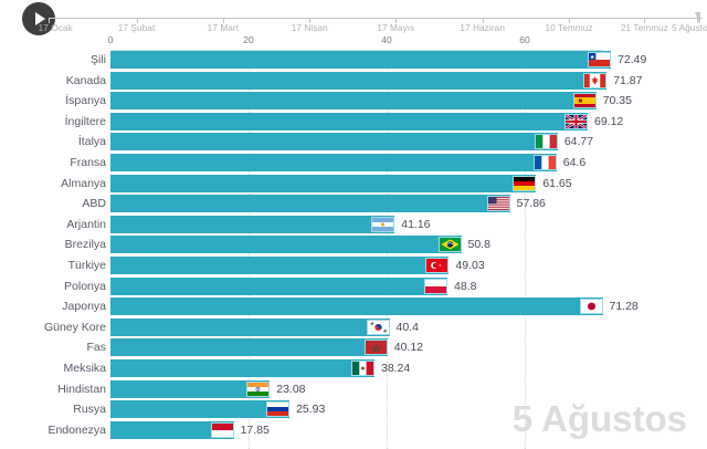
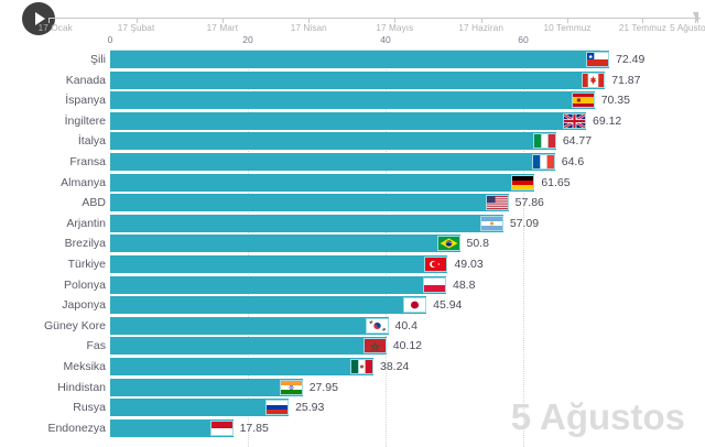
Arjantin: 41.16 -> 57.09
Japonya: 71.28 -> 45.94
Hindistan: 23.08 -> 27.95
